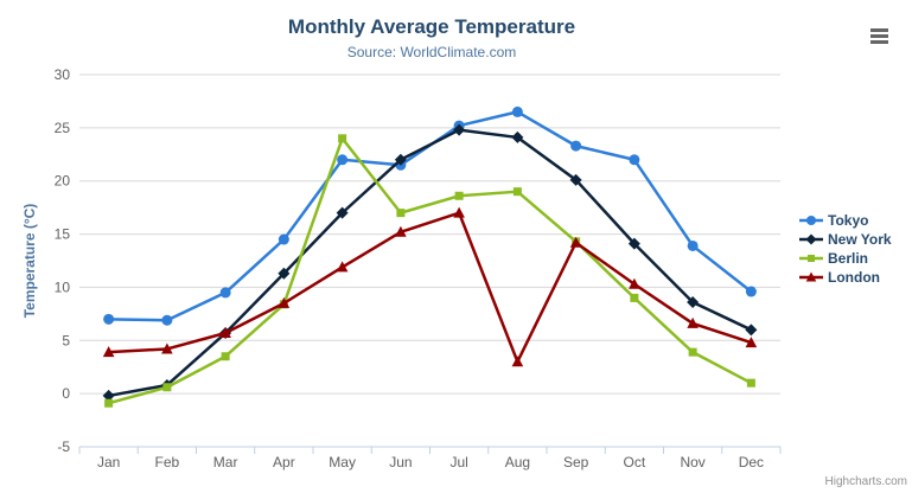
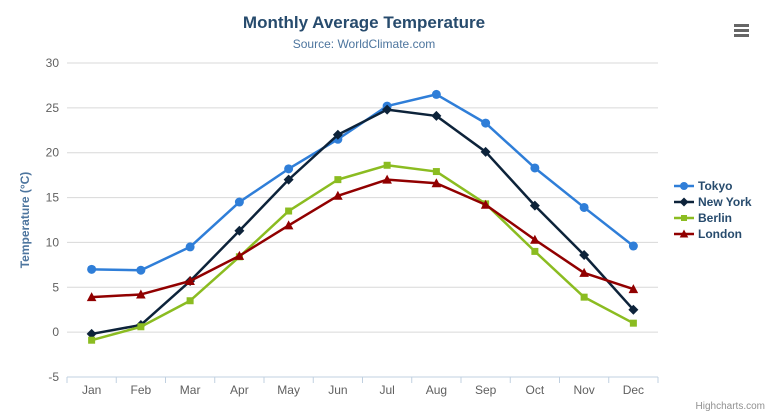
Tokyo/May: 22 -> 18
Berlin/May: 24 -> 14
Berlin/Aug: 19 -> 18
London/Aug: 3 -> 17
Tokyo/Oct: 22 -> 18
New York/Dec: 6 -> 2
